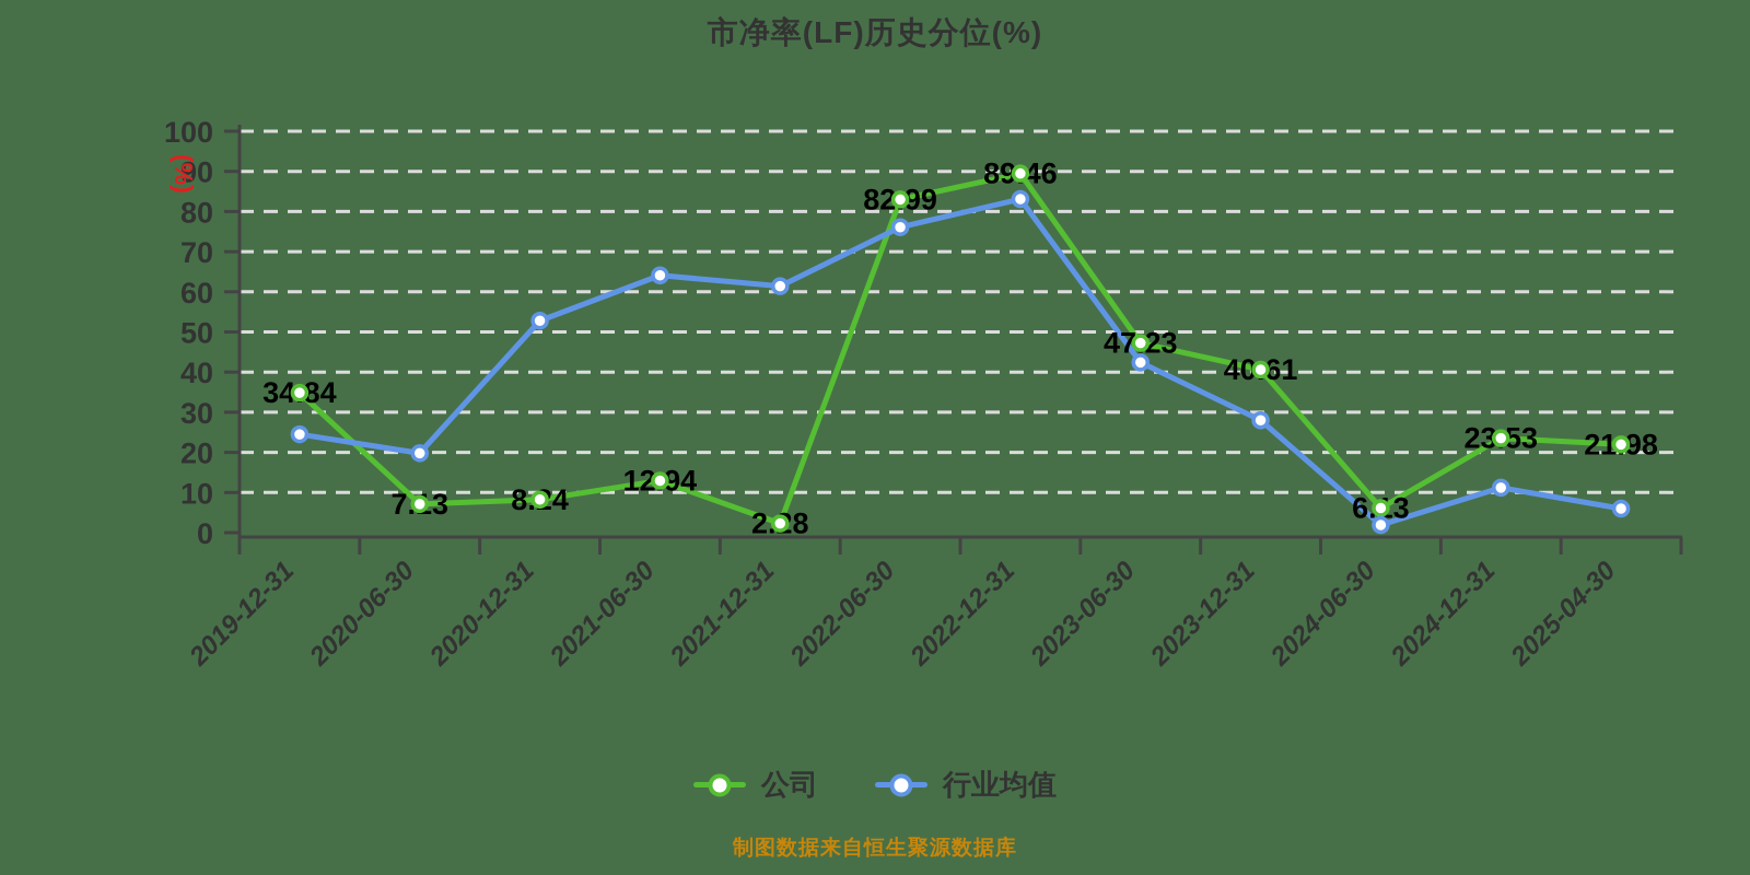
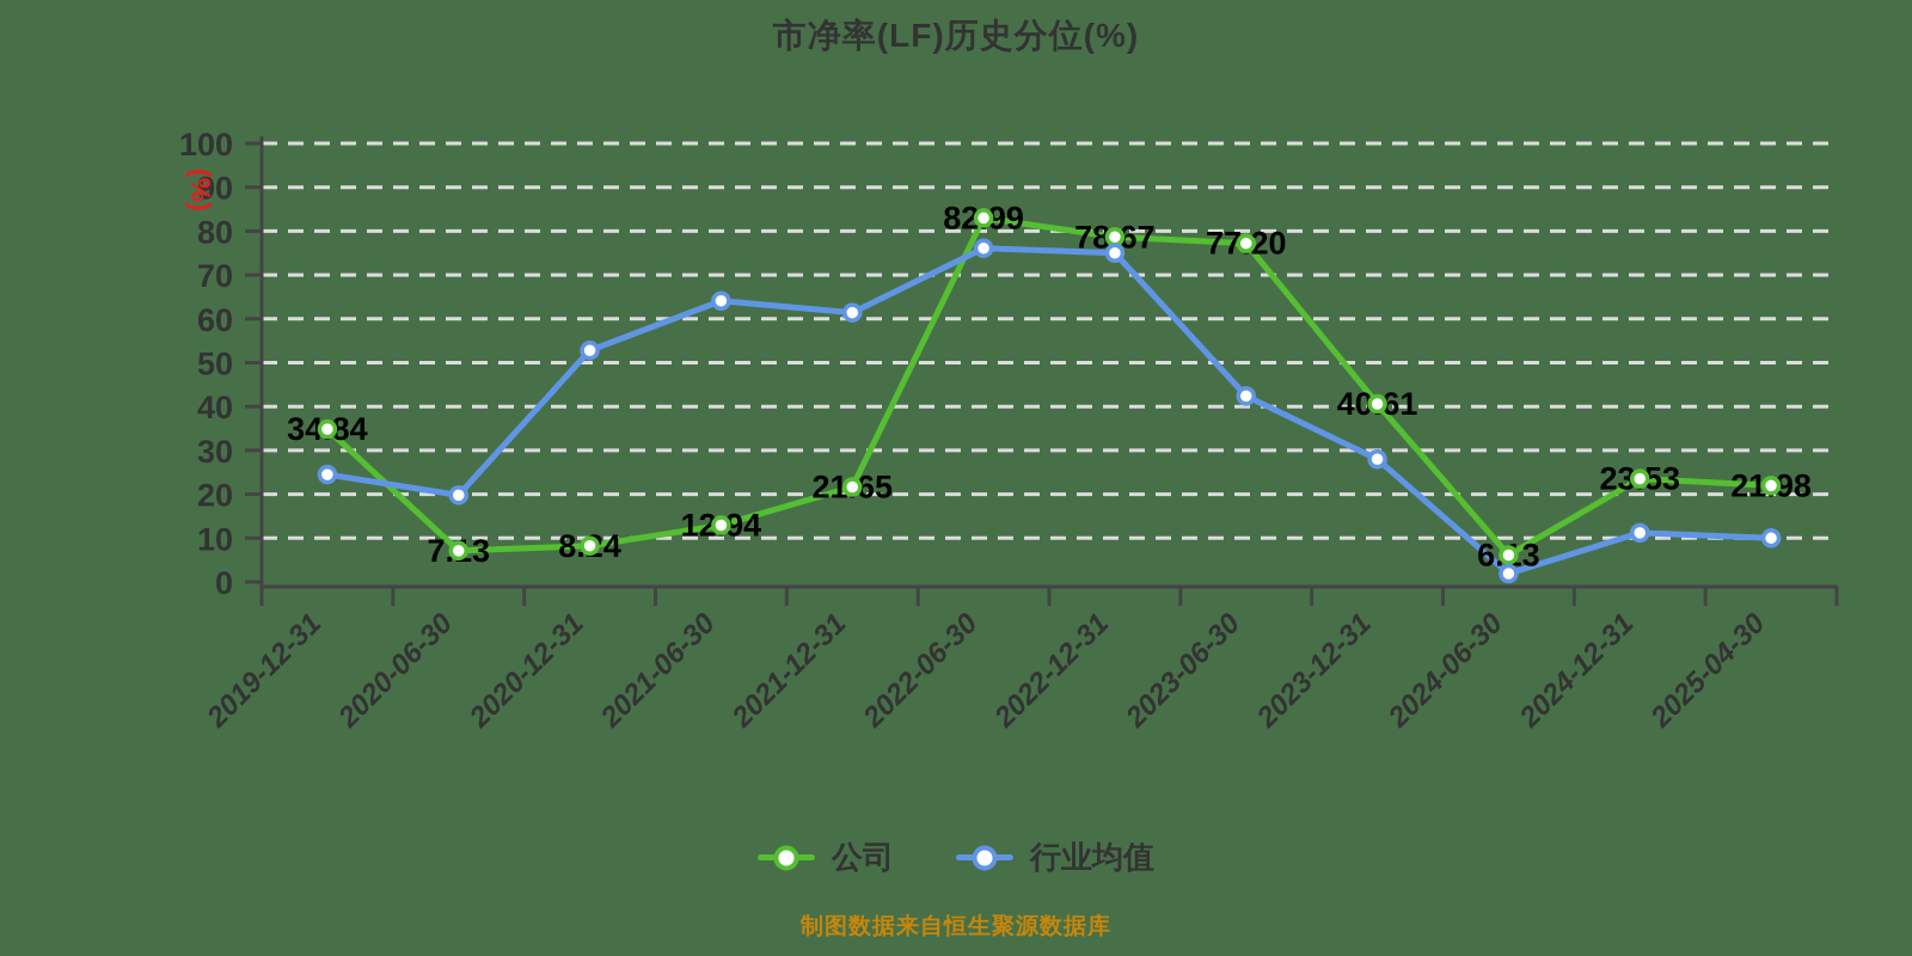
公司/2021-12-31: 2.28 -> 21.65
公司/2022-12-31: 89.46 -> 78.67
行业均值/2022-12-31: 83 -> 75
公司/2023-06-30: 47.23 -> 77.20
行业均值/2025-04-30: 6 -> 10
